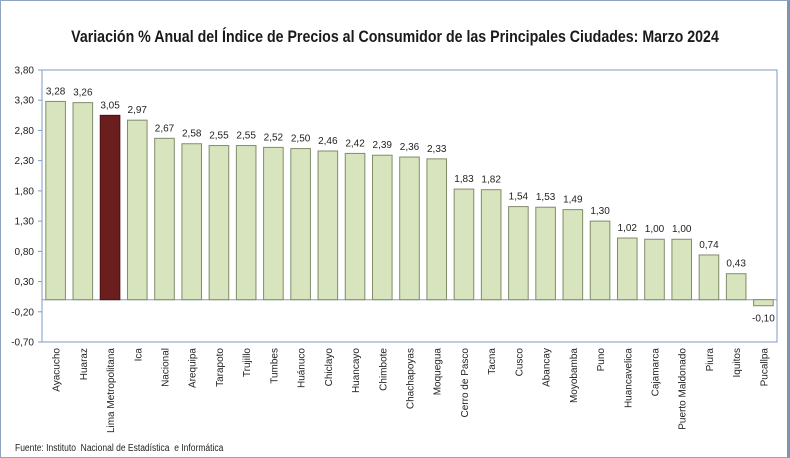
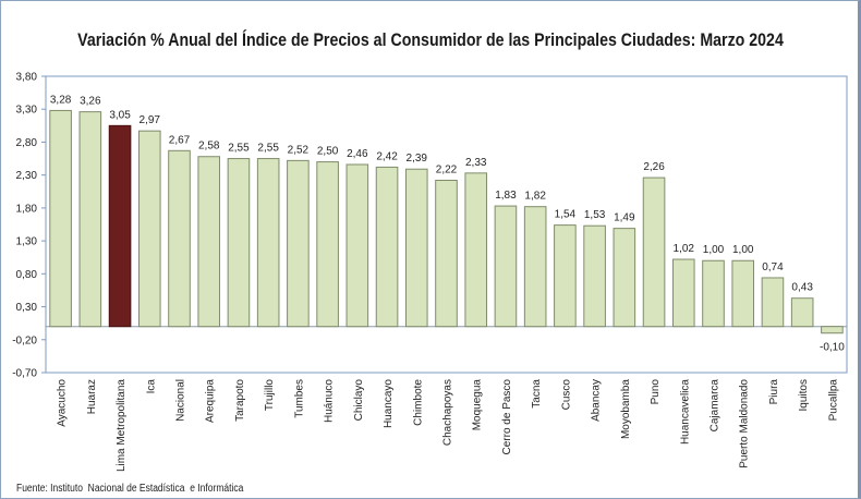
Chachapoyas: 2,36 -> 2,22
Puno: 1,30 -> 2,26
